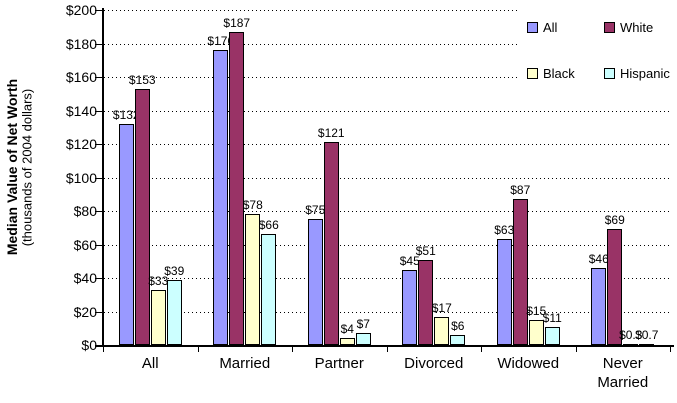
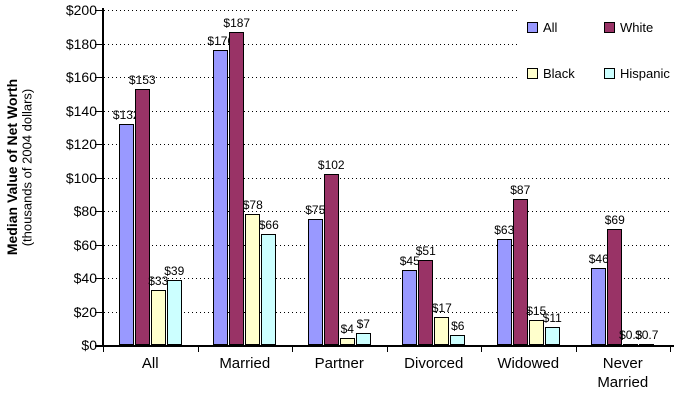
White/Partner: $121 -> $102
